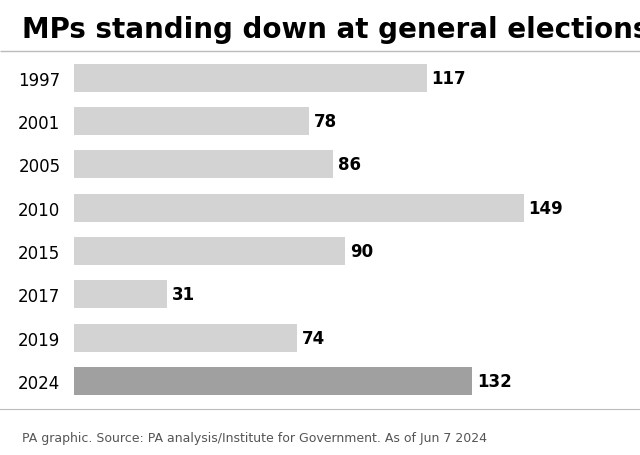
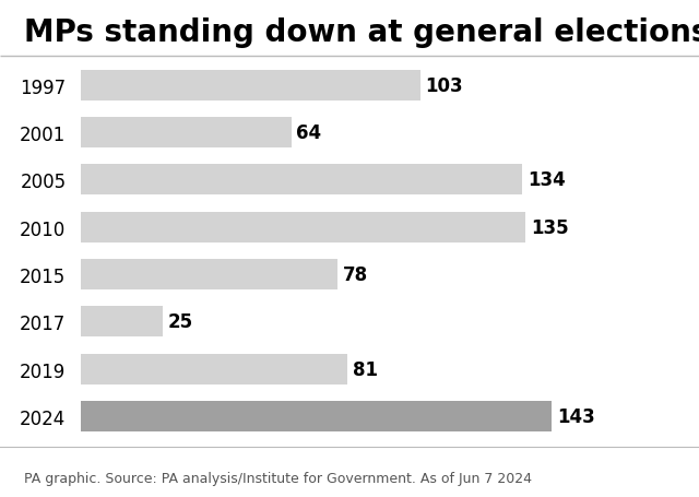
1997: 117 -> 103
2001: 78 -> 64
2005: 86 -> 134
2010: 149 -> 135
2015: 90 -> 78
2017: 31 -> 25
2019: 74 -> 81
2024: 132 -> 143
